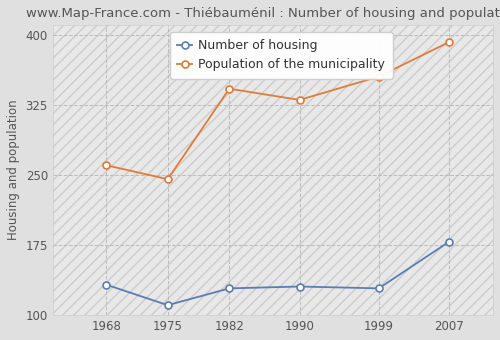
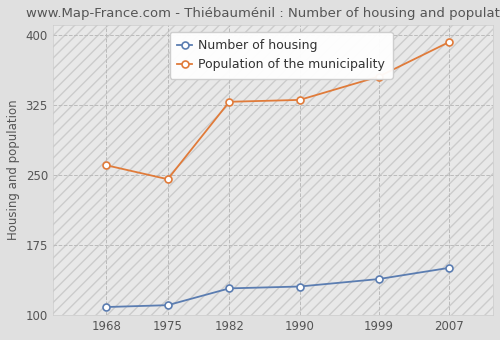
Number of housing/1968: 132 -> 108
Population of the municipality/1982: 342 -> 328
Number of housing/1999: 128 -> 138
Number of housing/2007: 178 -> 150
